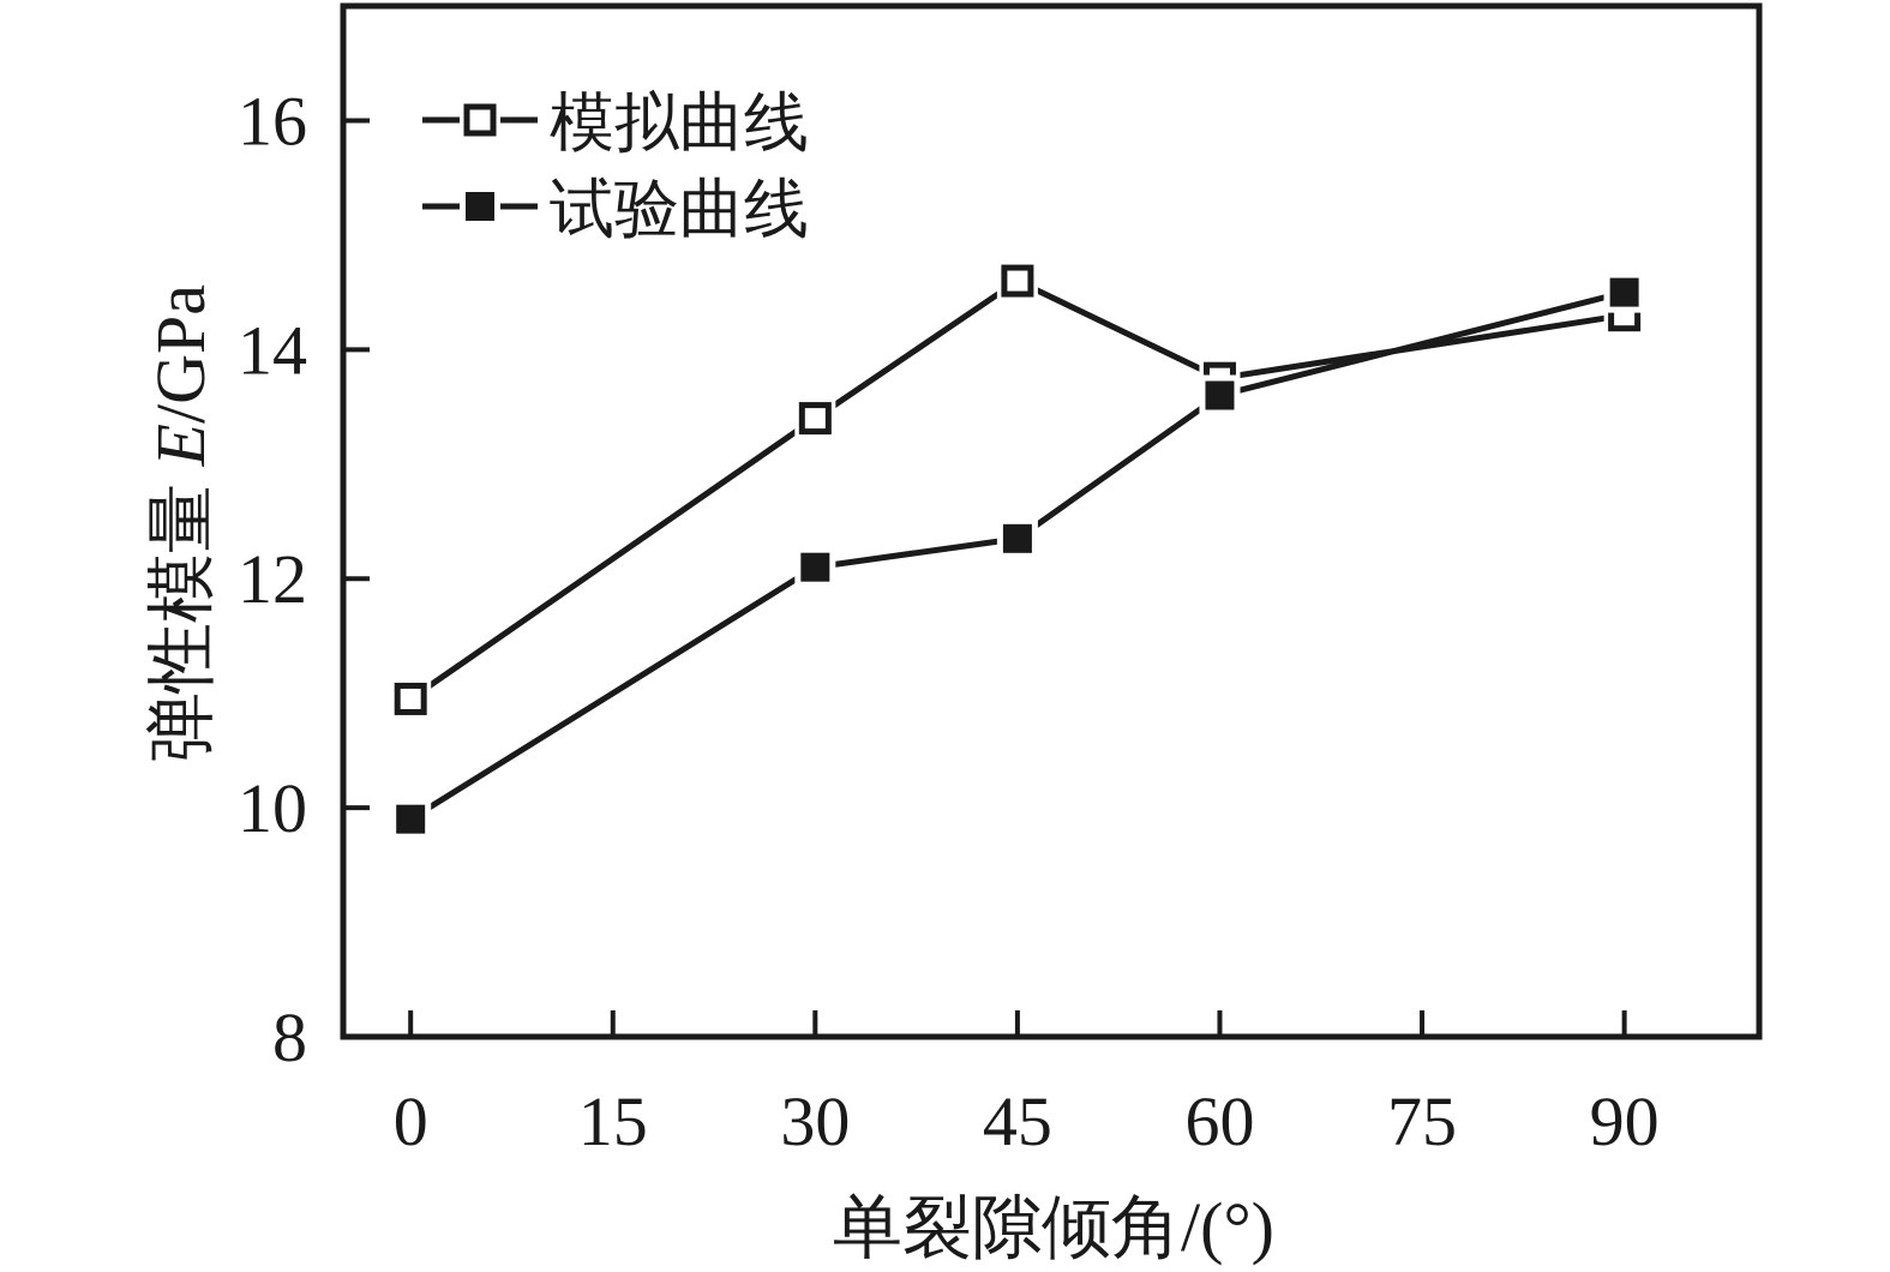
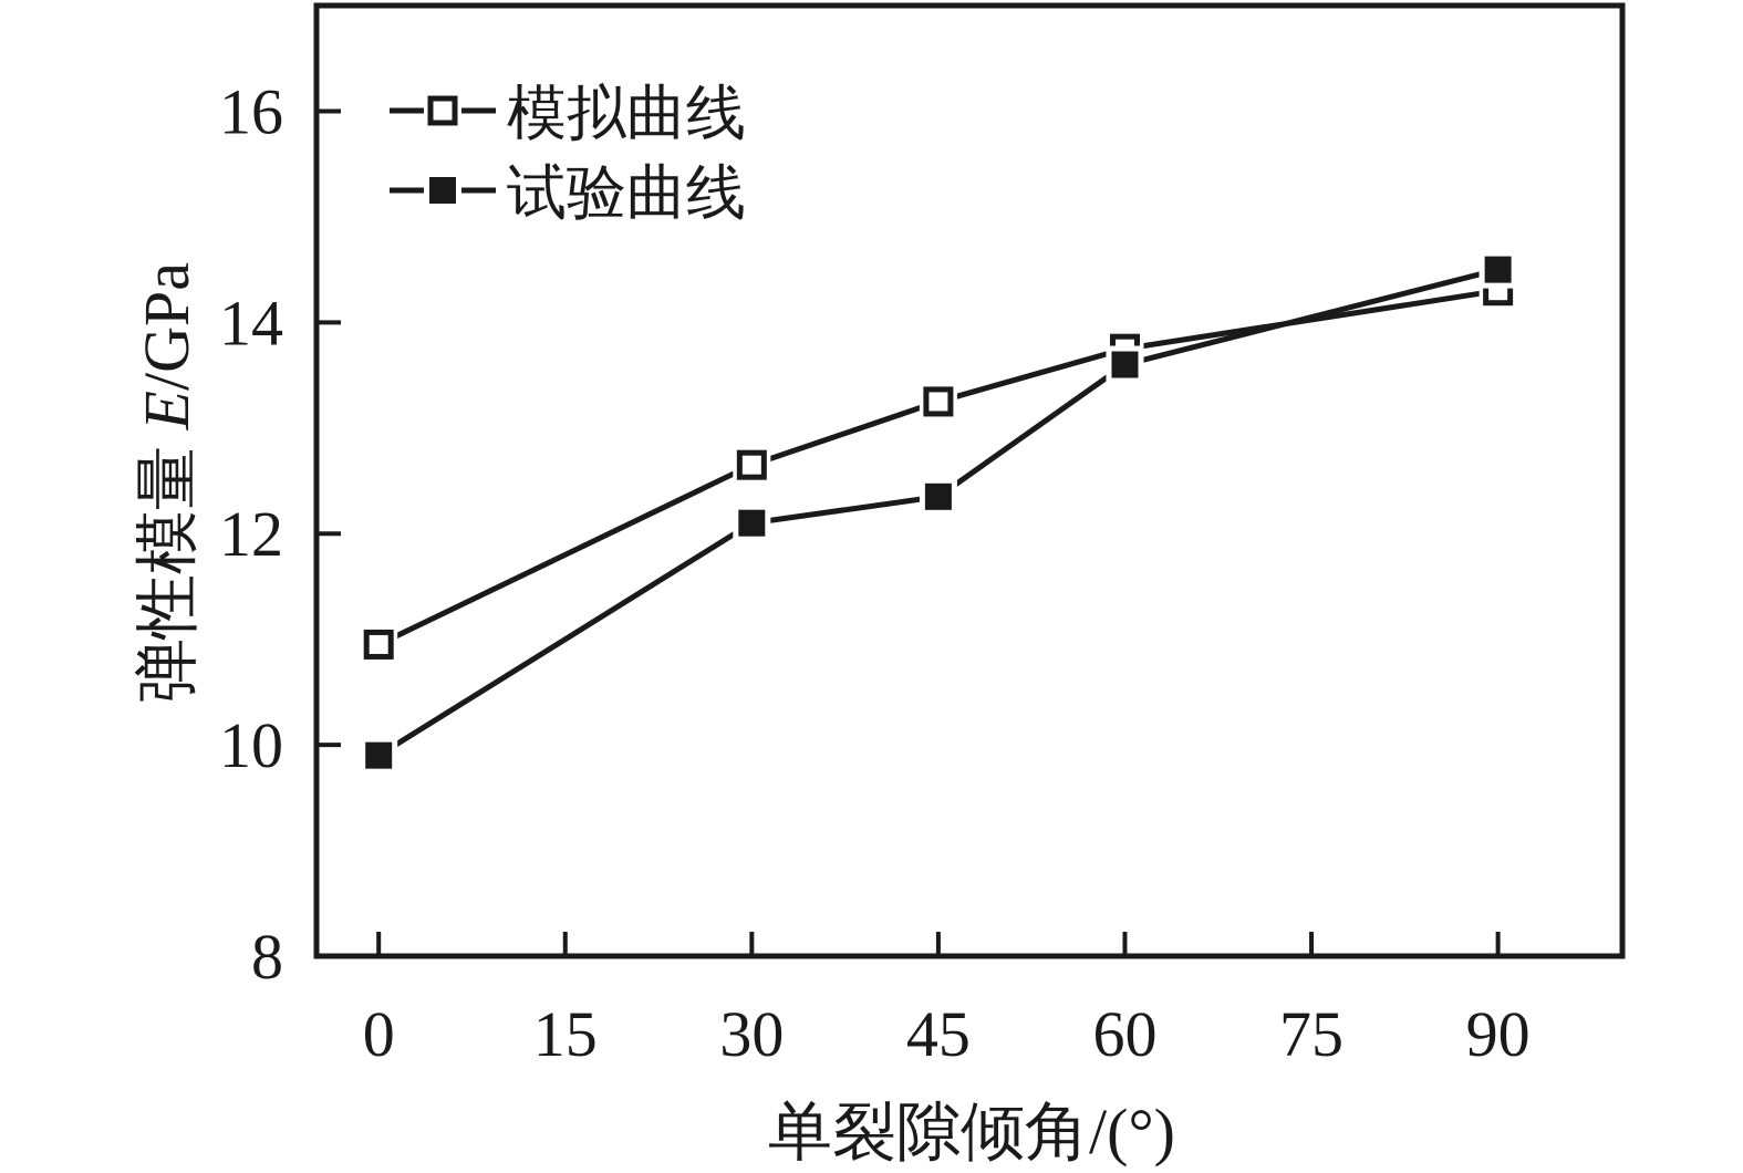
模拟曲线/30: 13.4 -> 12.7
模拟曲线/45: 14.6 -> 13.2
